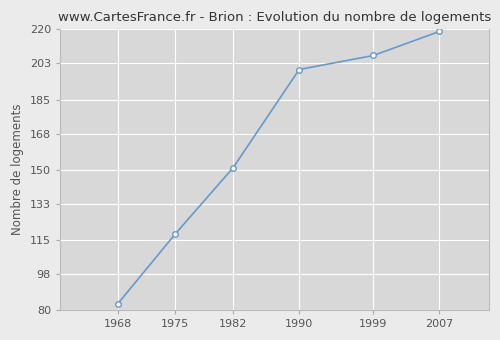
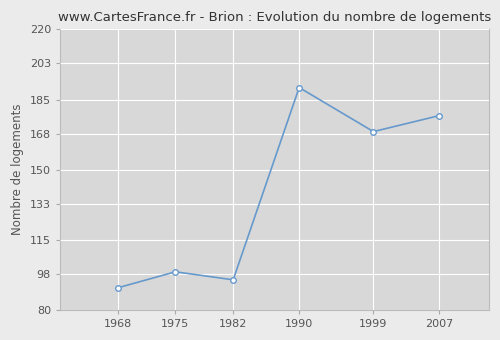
1968: 83 -> 91
1975: 118 -> 99
1982: 151 -> 95
1990: 200 -> 191
1999: 207 -> 169
2007: 219 -> 177
